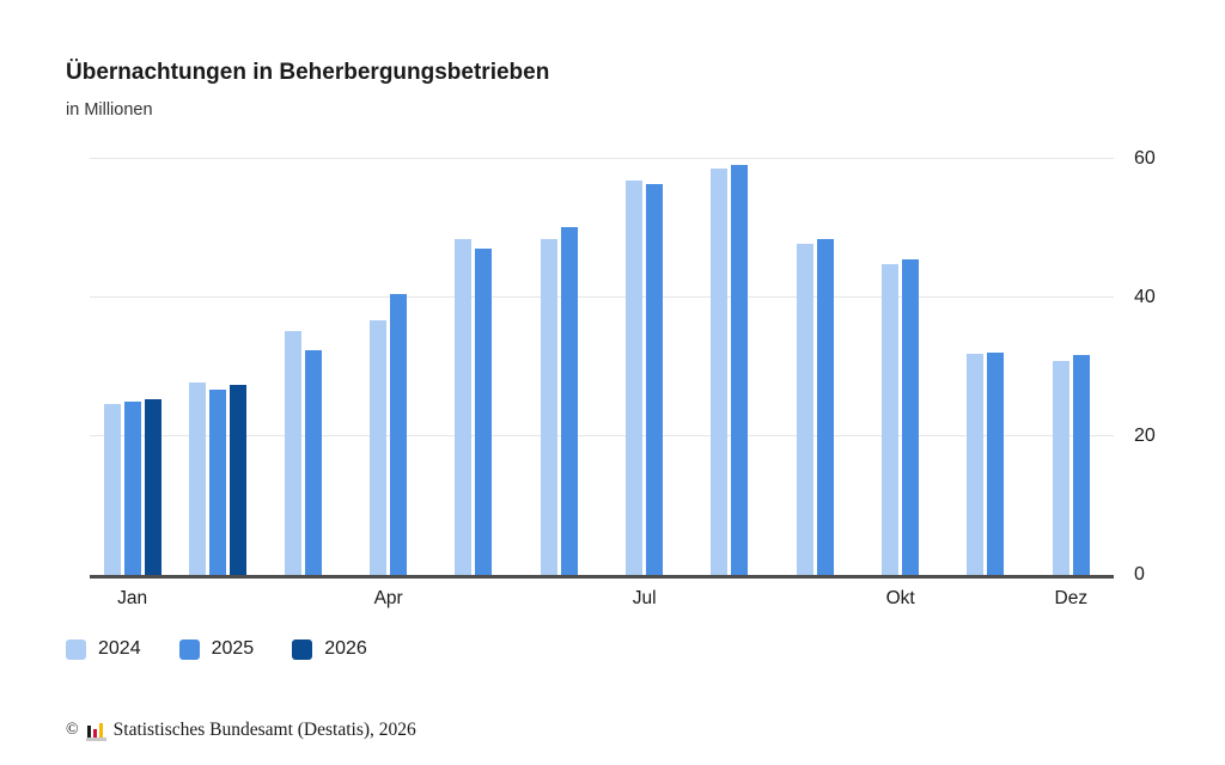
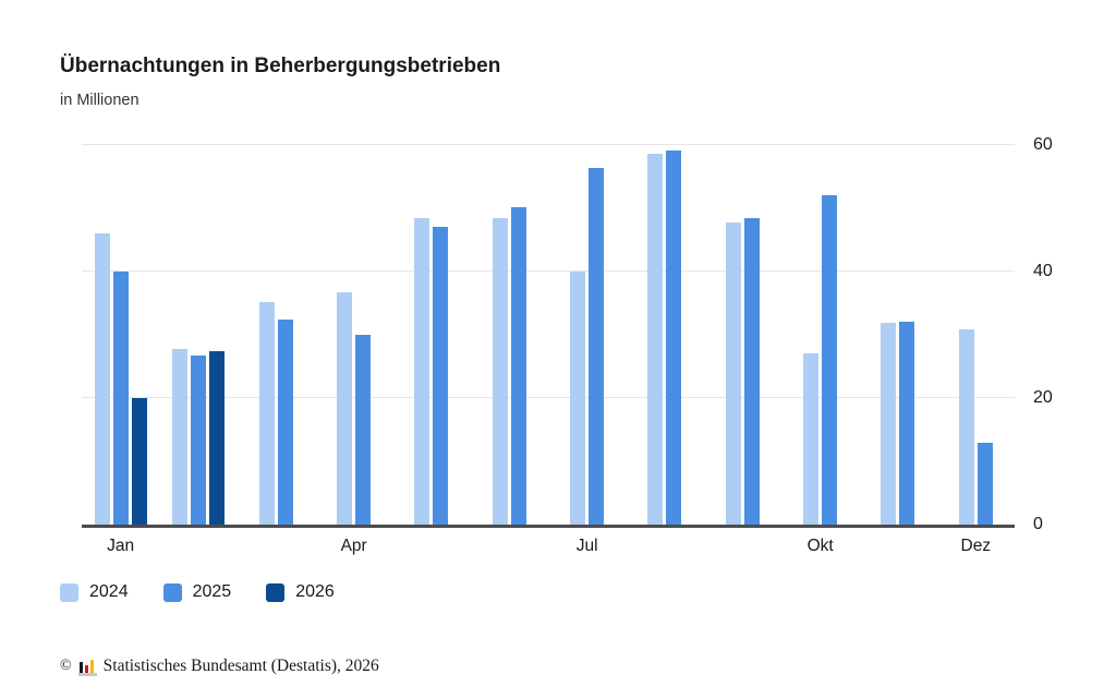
2024/Jan: 25 -> 46
2025/Jan: 25 -> 40
2026/Jan: 25 -> 20
2025/Apr: 41 -> 30
2024/Jul: 57 -> 40
2024/Okt: 45 -> 27
2025/Okt: 46 -> 52
2025/Dez: 32 -> 13
